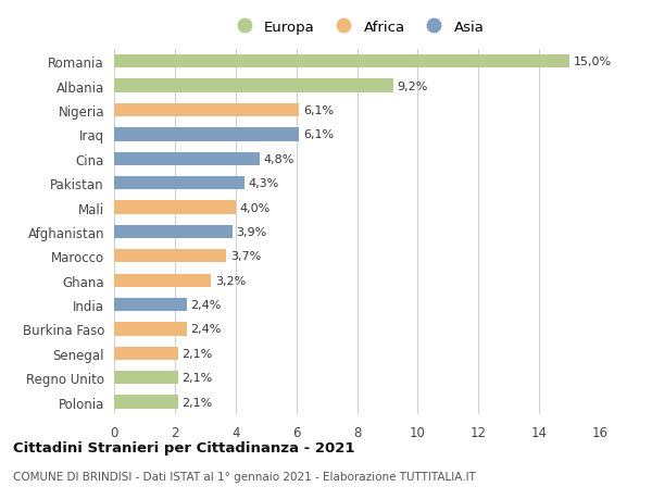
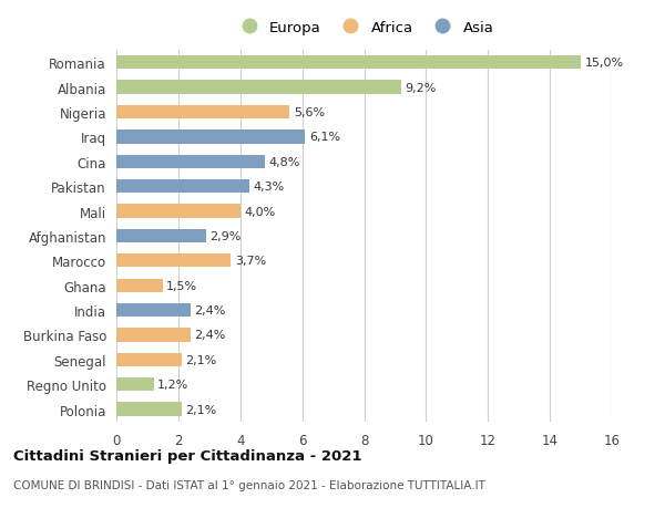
Nigeria: 6,1% -> 5,6%
Afghanistan: 3,9% -> 2,9%
Ghana: 3,2% -> 1,5%
Regno Unito: 2,1% -> 1,2%
